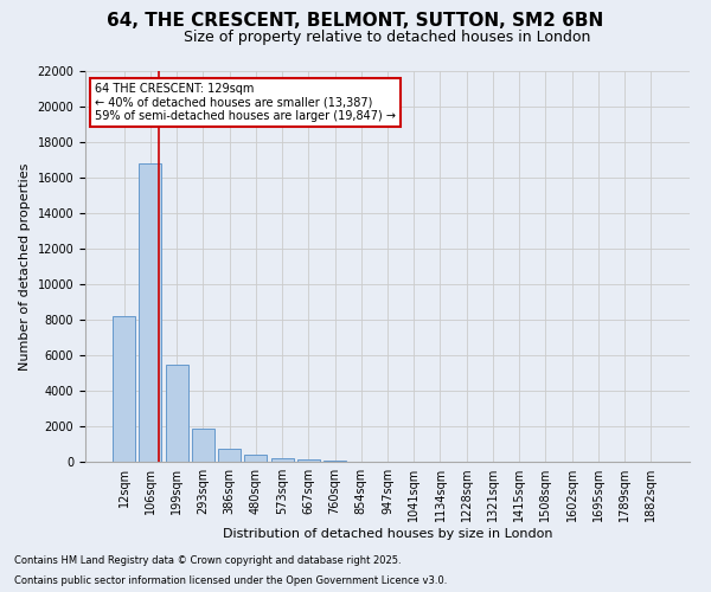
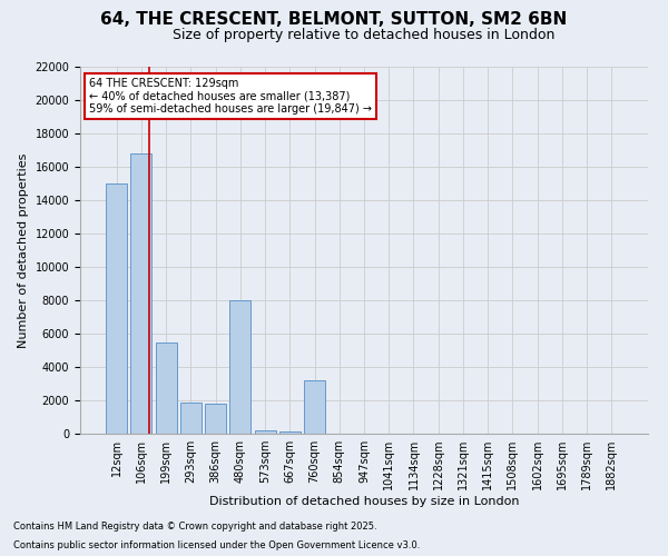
12sqm: 8200 -> 15000
386sqm: 800 -> 1800
480sqm: 400 -> 8000
760sqm: 100 -> 3200
